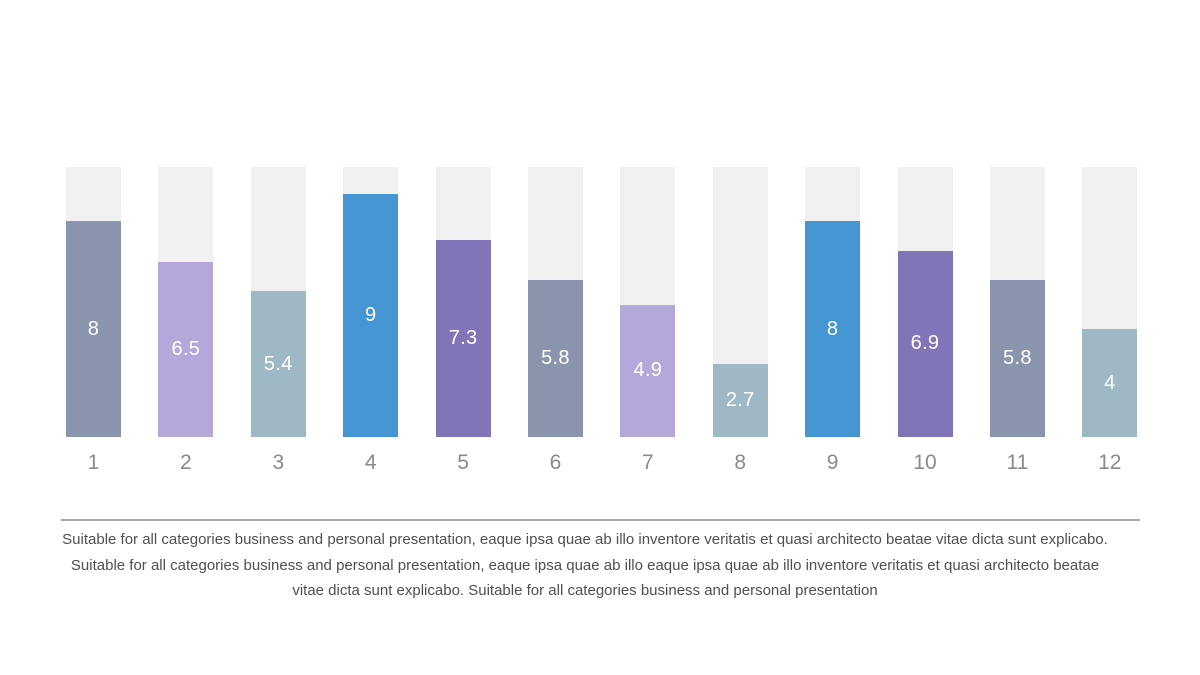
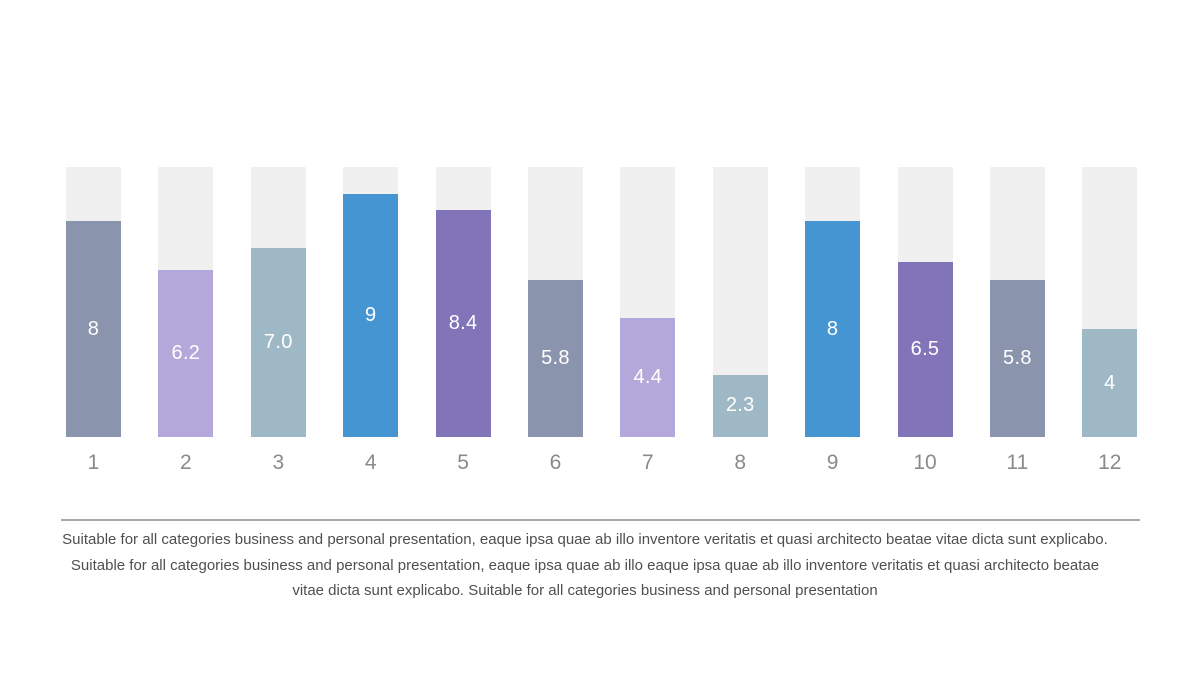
2: 6.5 -> 6.2
3: 5.4 -> 7.0
5: 7.3 -> 8.4
7: 4.9 -> 4.4
8: 2.7 -> 2.3
10: 6.9 -> 6.5
